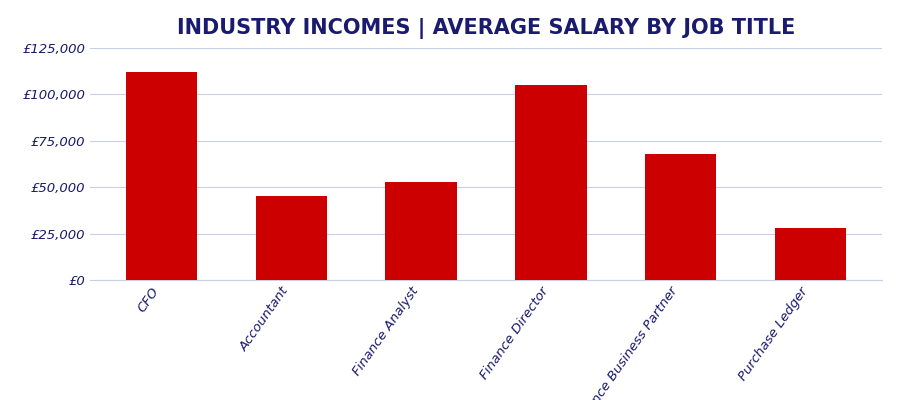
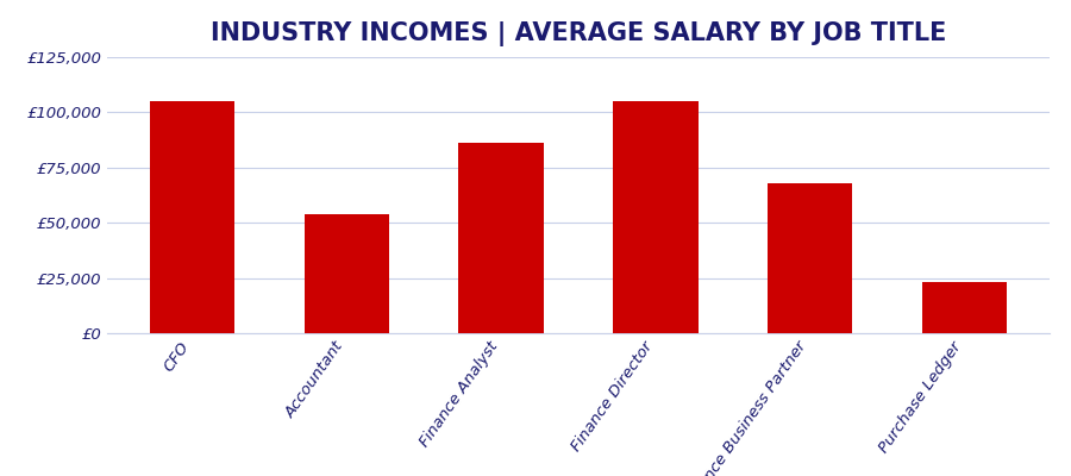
CFO: £112,000 -> £105,000
Accountant: £45,000 -> £54,000
Finance Analyst: £53,000 -> £86,000
Purchase Ledger: £28,000 -> £23,000
